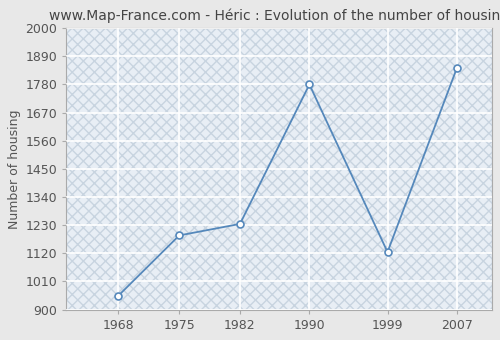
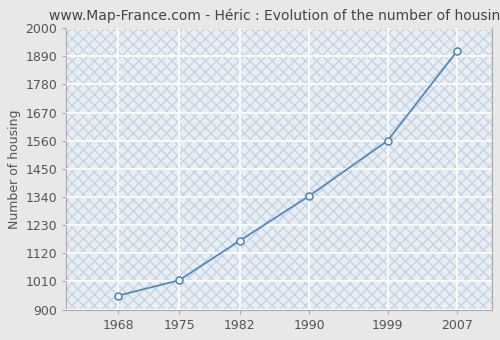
1975: 1190 -> 1015
1982: 1235 -> 1170
1990: 1780 -> 1345
1999: 1125 -> 1560
2007: 1845 -> 1910
